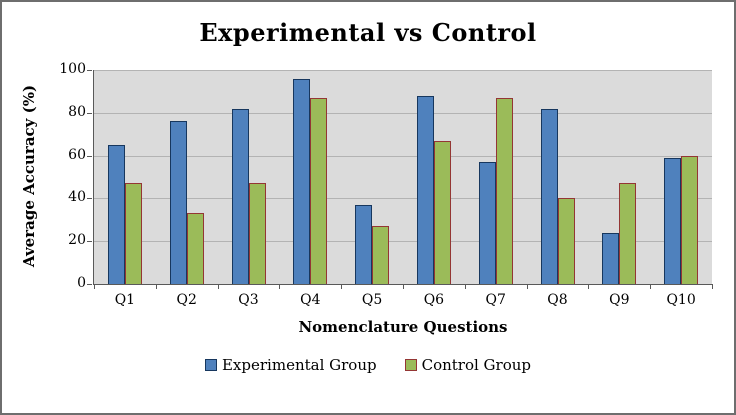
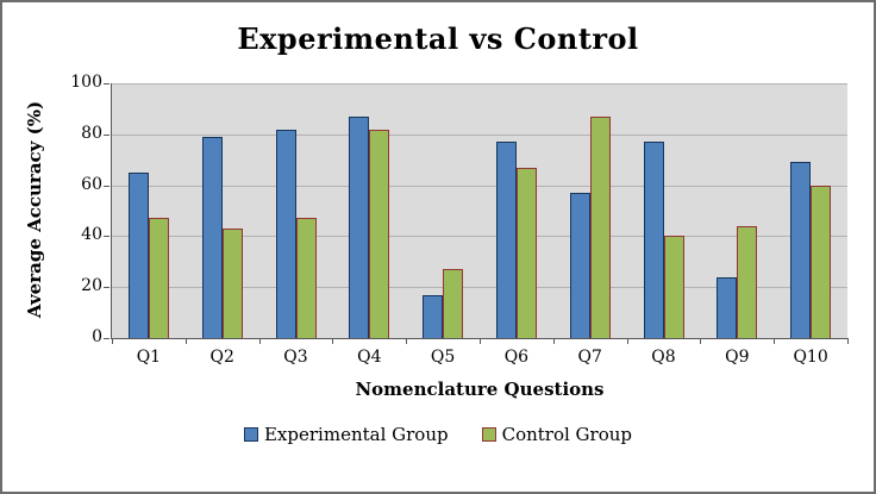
Experimental Group/Q2: 76 -> 79
Control Group/Q2: 33 -> 43
Experimental Group/Q4: 96 -> 87
Control Group/Q4: 87 -> 82
Experimental Group/Q5: 37 -> 17
Experimental Group/Q6: 88 -> 77
Experimental Group/Q8: 82 -> 77
Control Group/Q9: 47 -> 44
Experimental Group/Q10: 59 -> 69
